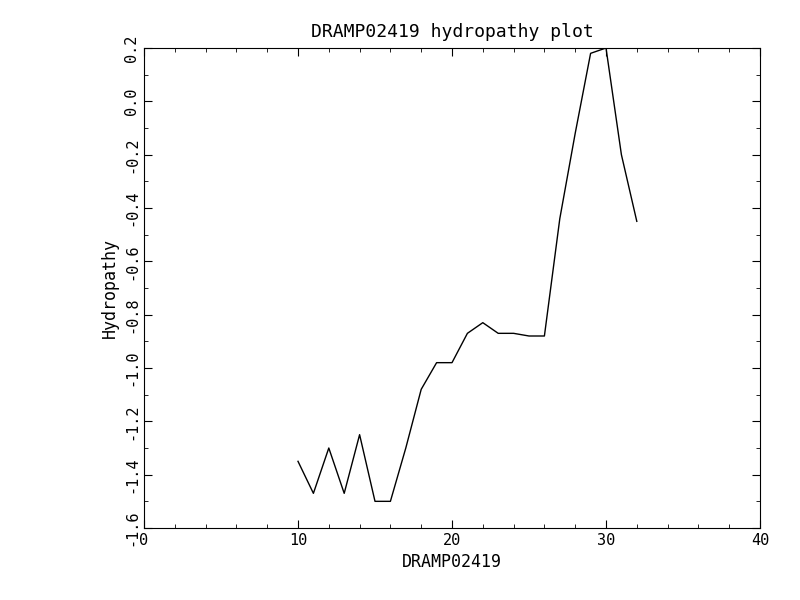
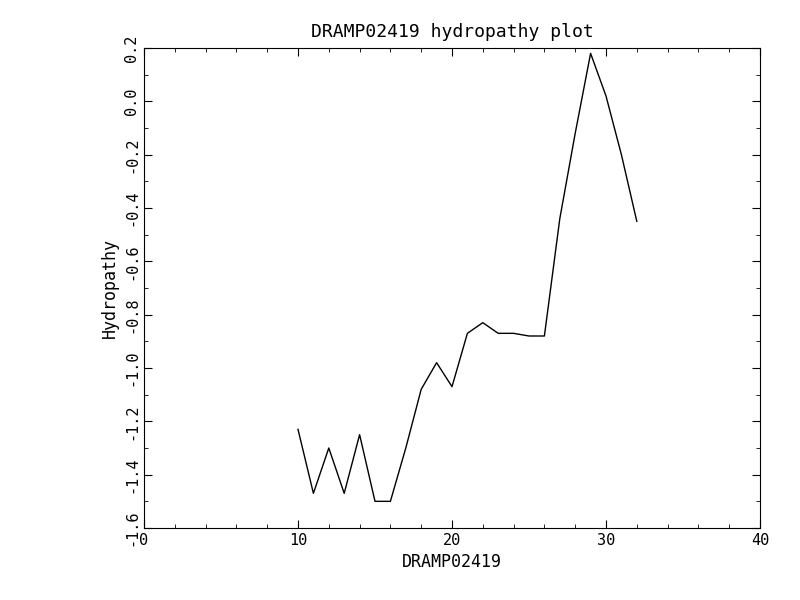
10: -1.35 -> -1.23
20: -0.98 -> -1.07
30: 0.20 -> 0.02
